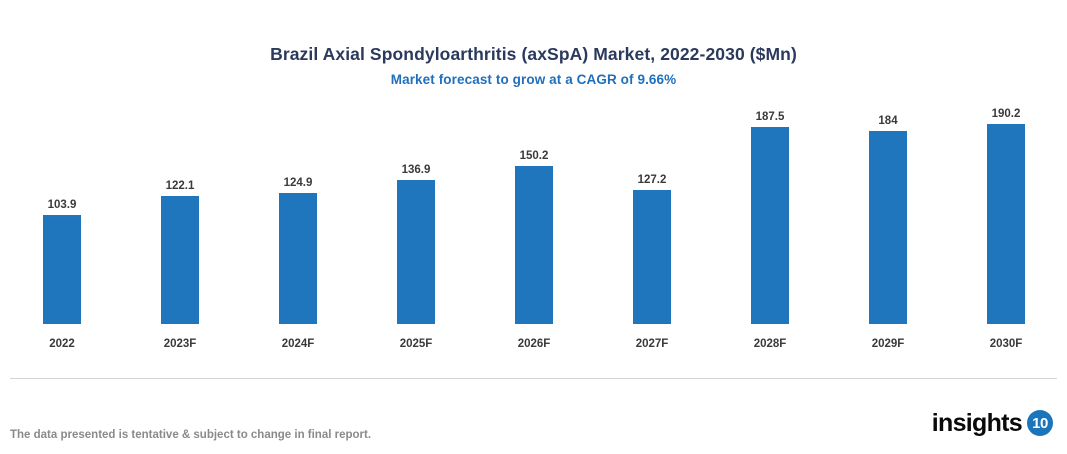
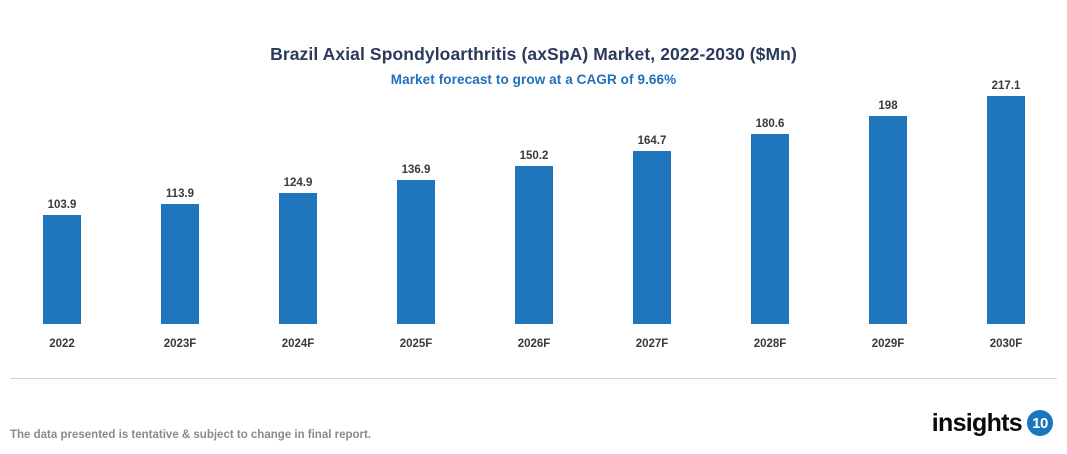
2023F: 122.1 -> 113.9
2027F: 127.2 -> 164.7
2028F: 187.5 -> 180.6
2029F: 184 -> 198
2030F: 190.2 -> 217.1
